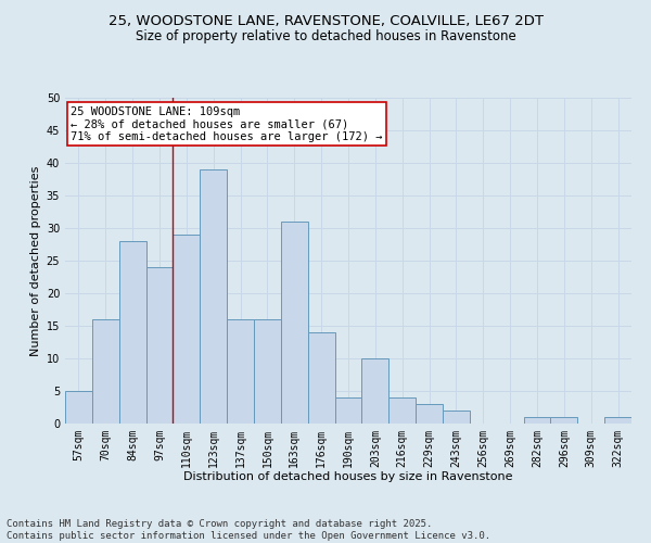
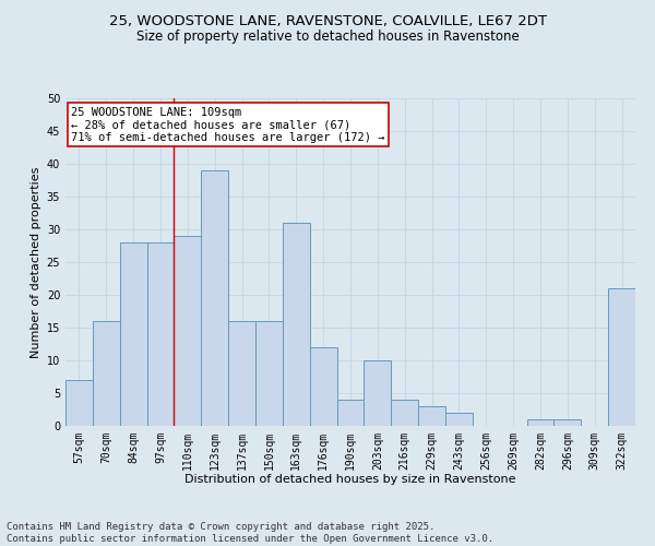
57sqm: 5 -> 7
97sqm: 24 -> 28
176sqm: 14 -> 12
322sqm: 1 -> 21
